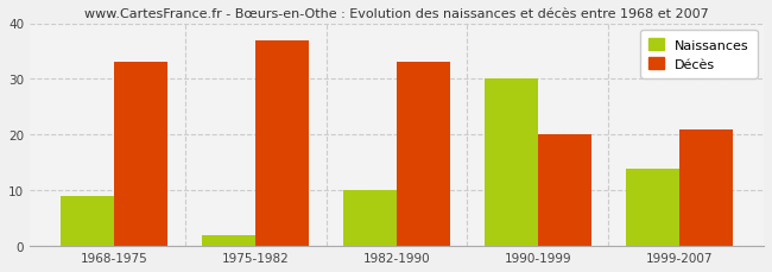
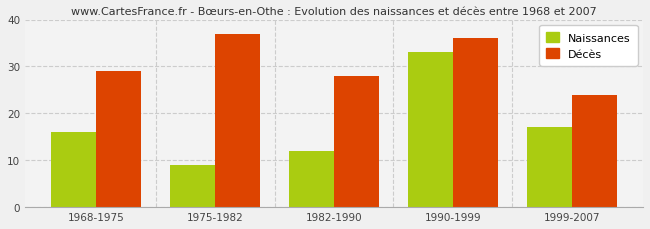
Naissances/1968-1975: 9 -> 16
Décès/1968-1975: 33 -> 29
Naissances/1975-1982: 2 -> 9
Naissances/1982-1990: 10 -> 12
Décès/1982-1990: 33 -> 28
Naissances/1990-1999: 30 -> 33
Décès/1990-1999: 20 -> 36
Naissances/1999-2007: 14 -> 17
Décès/1999-2007: 21 -> 24
